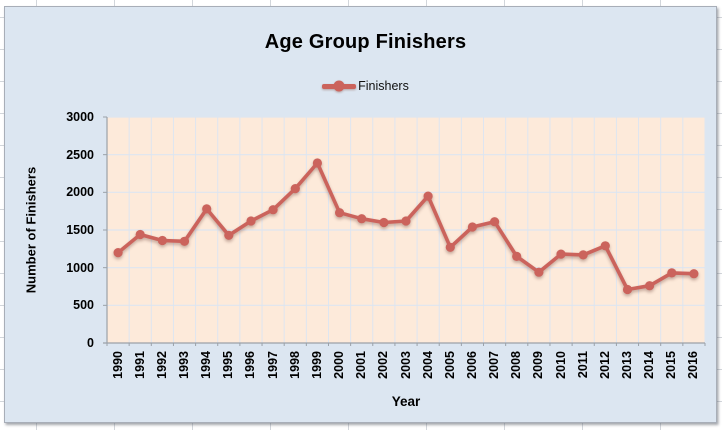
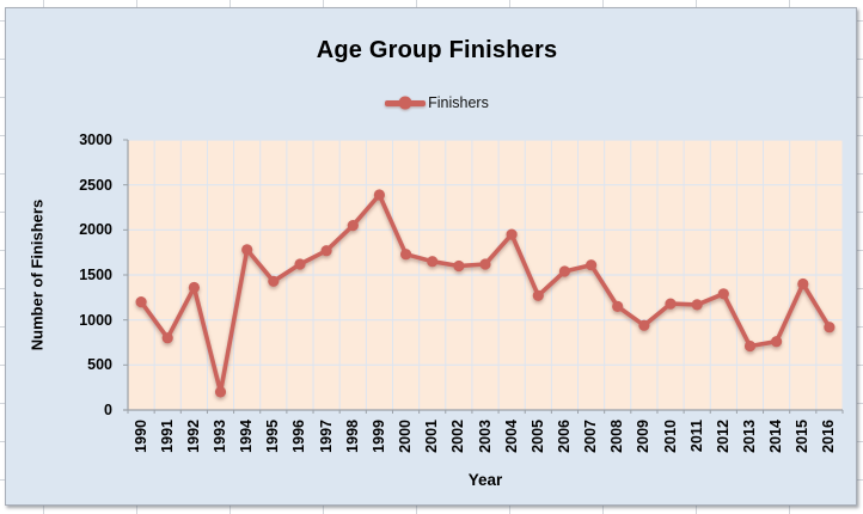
1991: 1400 -> 800
1993: 1400 -> 200
2015: 900 -> 1400
